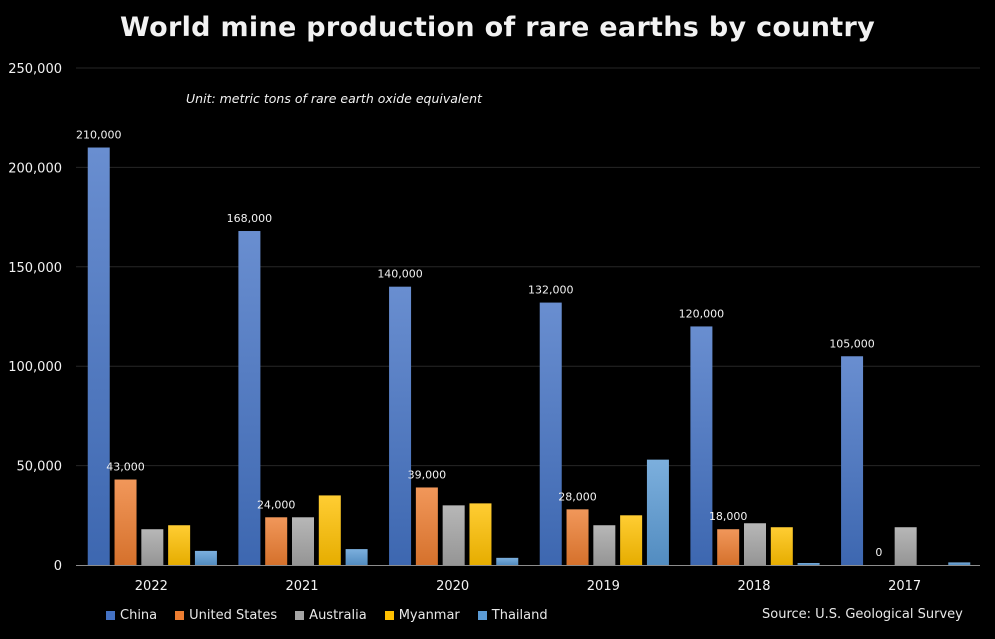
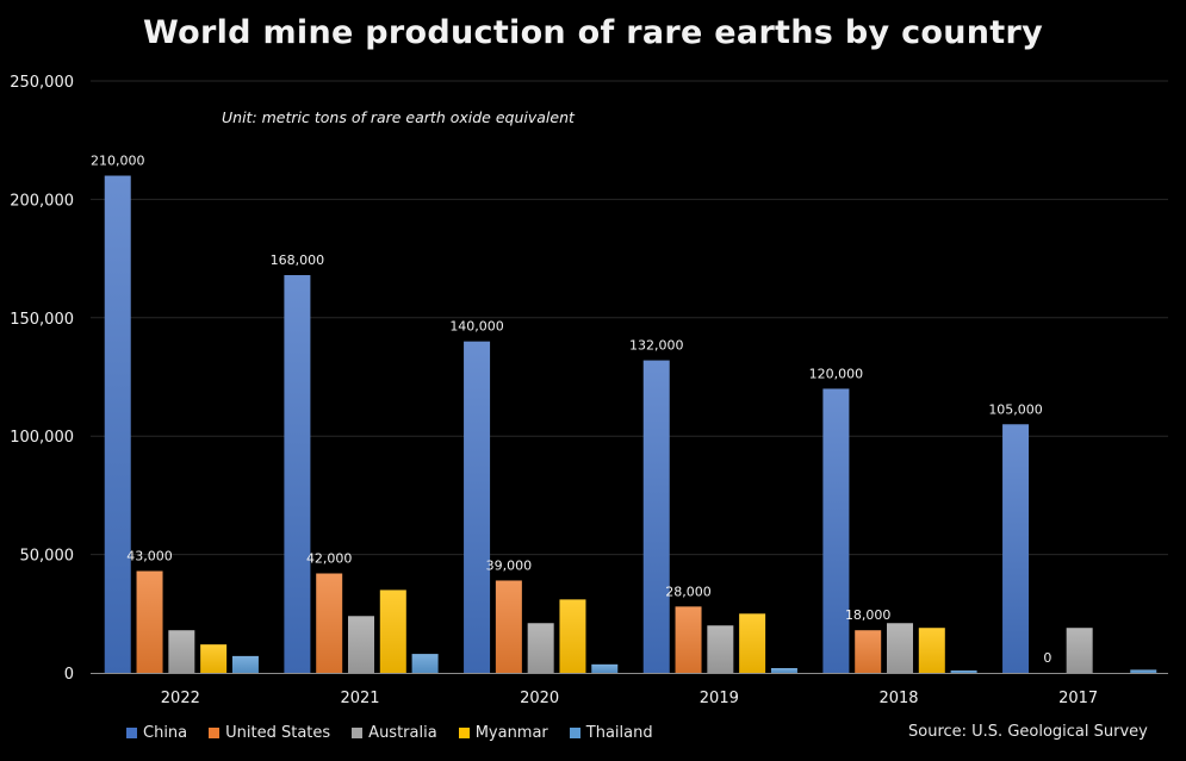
Myanmar/2022: 20000 -> 12000
United States/2021: 24,000 -> 42,000
Australia/2020: 30000 -> 21000
Thailand/2019: 53000 -> 2000
